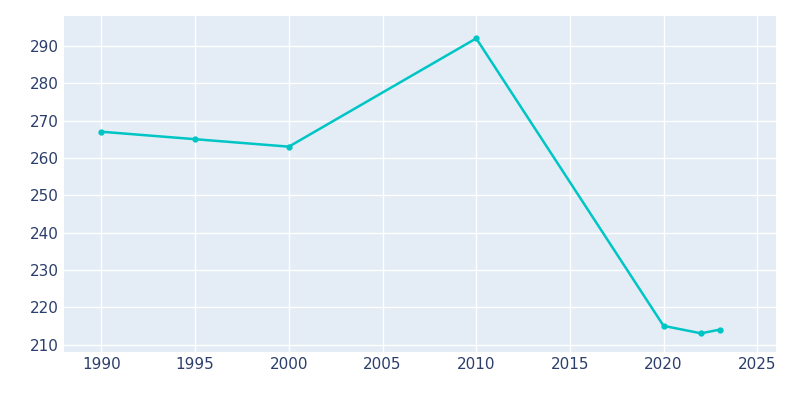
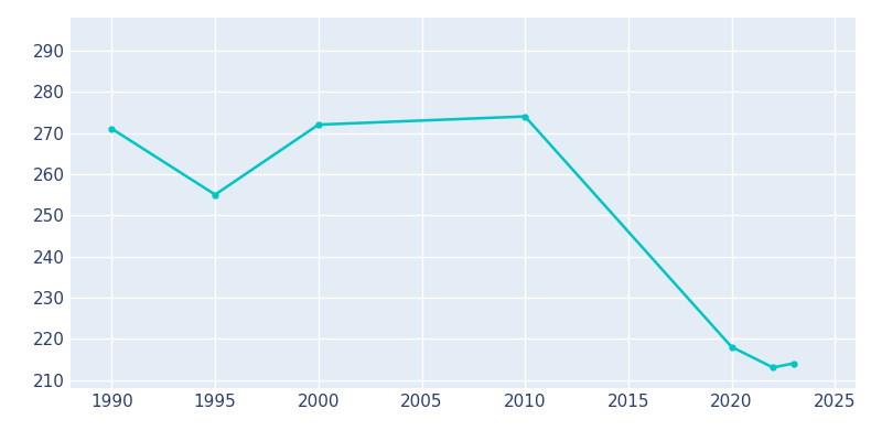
1990: 267 -> 271
1995: 265 -> 255
2000: 263 -> 272
2010: 292 -> 274
2020: 215 -> 218
